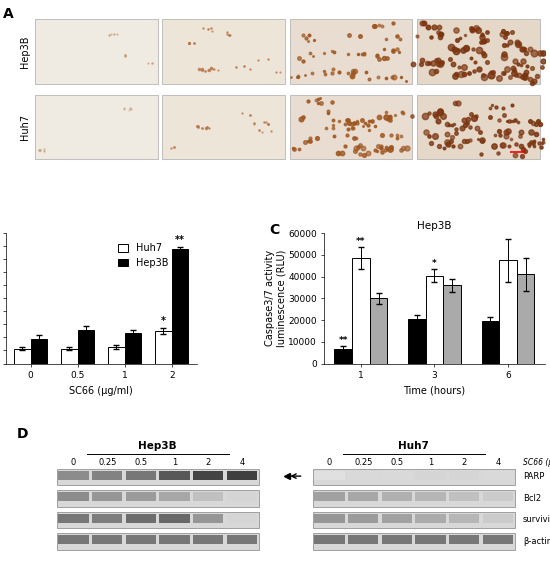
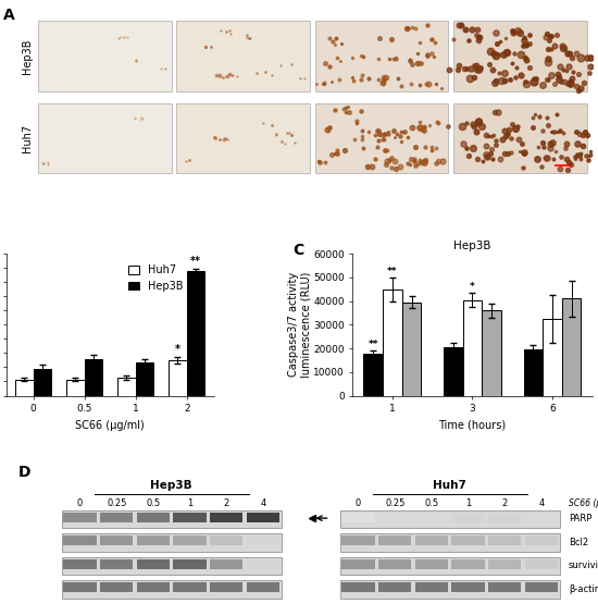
Hep3B/0/1: 6500 -> 17500
Hep3B/2/1: 48500 -> 45000
Hep3B/4/1: 30000 -> 39500
Hep3B/2/6: 47500 -> 32500
